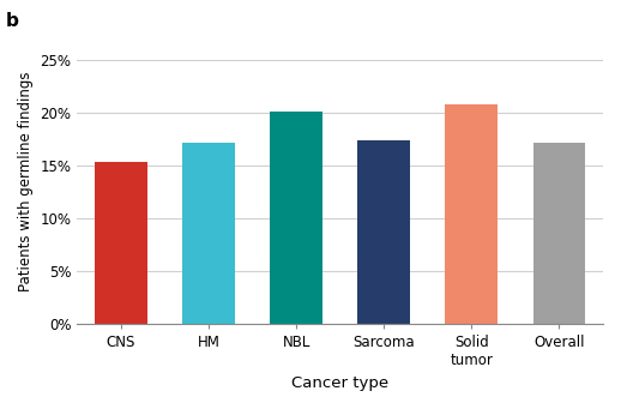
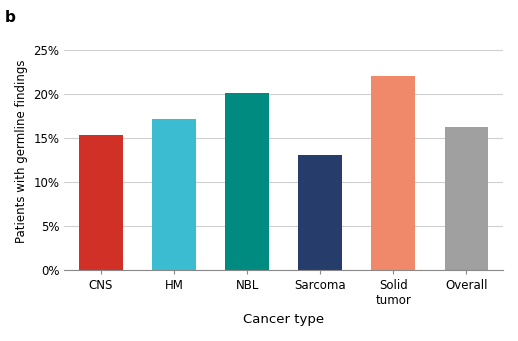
Sarcoma: 17.4% -> 13.1%
Solid tumor: 20.8% -> 22.0%
Overall: 17.2% -> 16.2%
